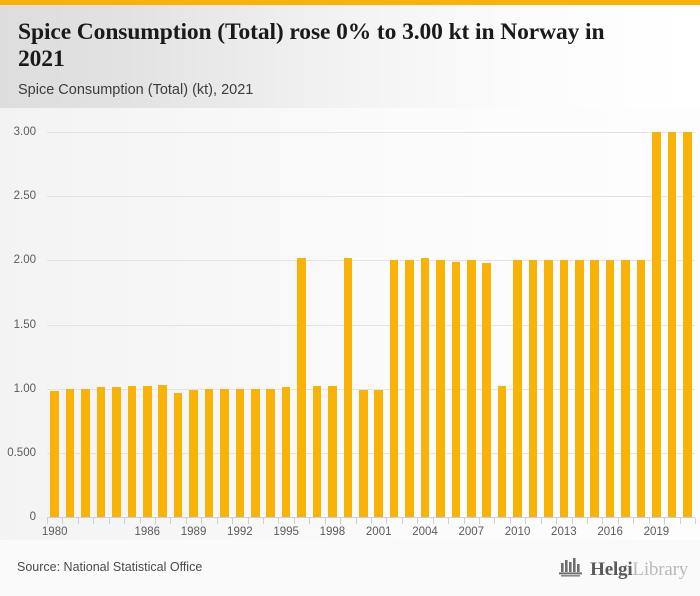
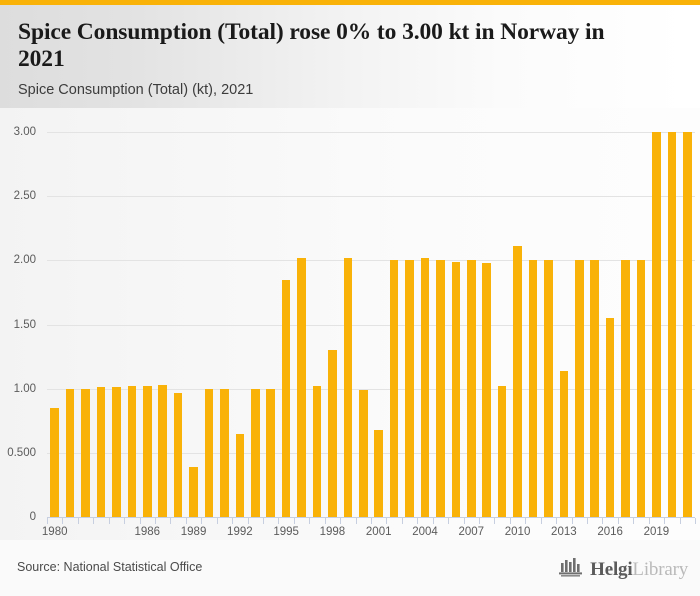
1980: 0.98 -> 0.85
1989: 0.99 -> 0.39
1992: 1.00 -> 0.65
1995: 1.01 -> 1.85
1998: 1.02 -> 1.30
2001: 0.99 -> 0.68
2010: 2.00 -> 2.11
2013: 2.00 -> 1.14
2016: 2.00 -> 1.55
